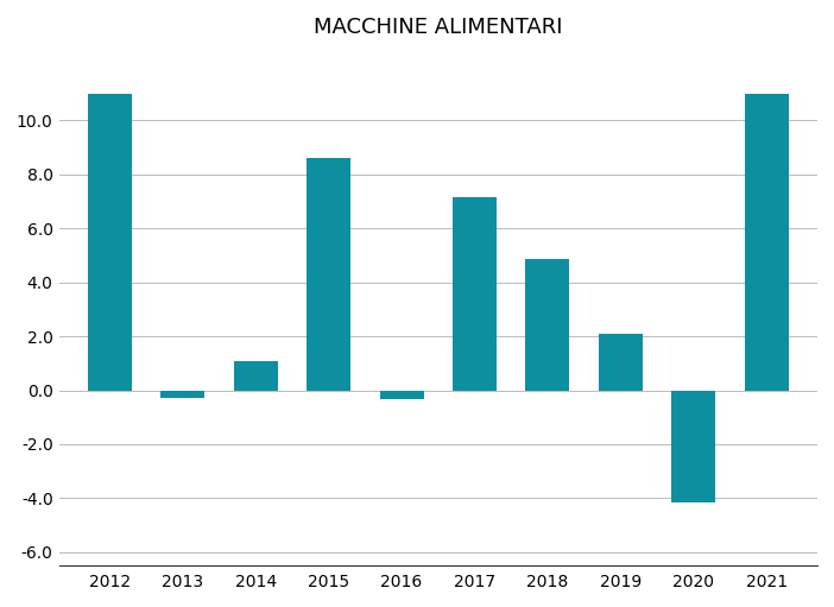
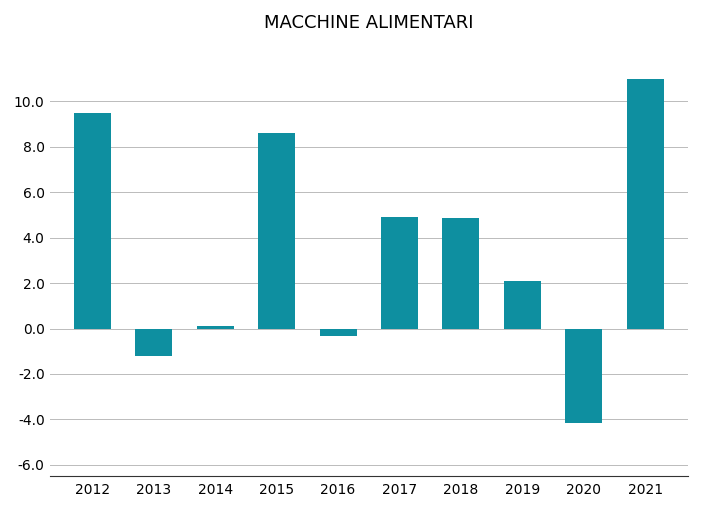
2012: 11.00 -> 9.50
2013: -0.30 -> -1.20
2014: 1.10 -> 0.10
2017: 7.15 -> 4.90
